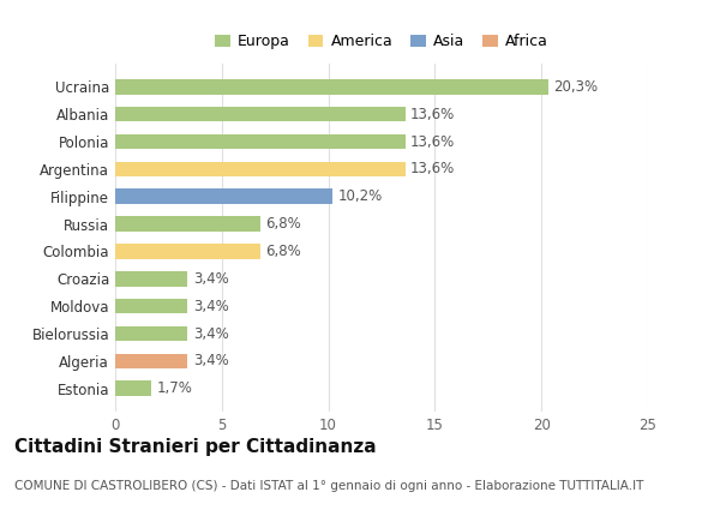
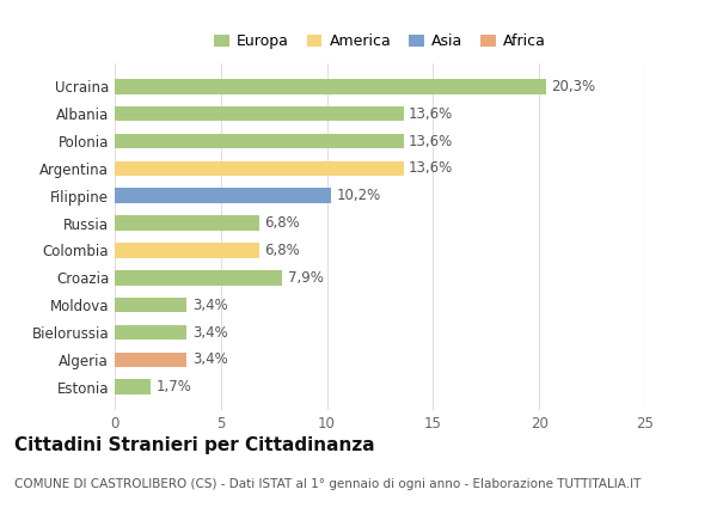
Croazia: 3,4% -> 7,9%
